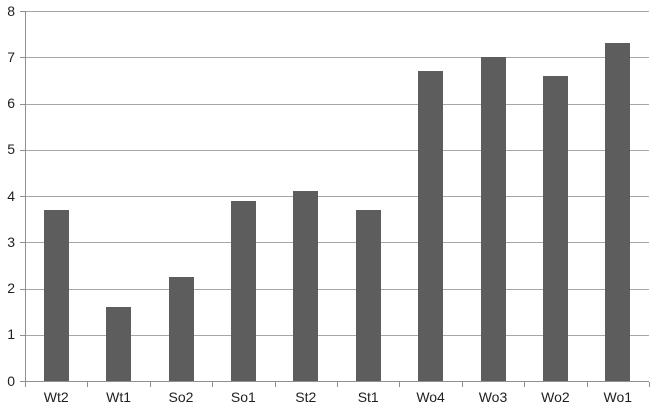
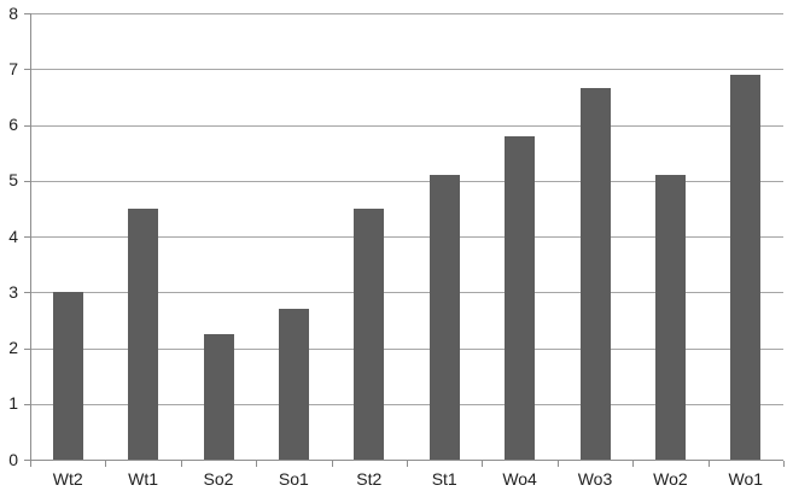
Wt2: 3.7 -> 3.0
Wt1: 1.6 -> 4.5
So1: 3.9 -> 2.7
St2: 4.1 -> 4.5
St1: 3.7 -> 5.1
Wo4: 6.7 -> 5.8
Wo3: 7.0 -> 6.7
Wo2: 6.6 -> 5.1
Wo1: 7.3 -> 6.9
